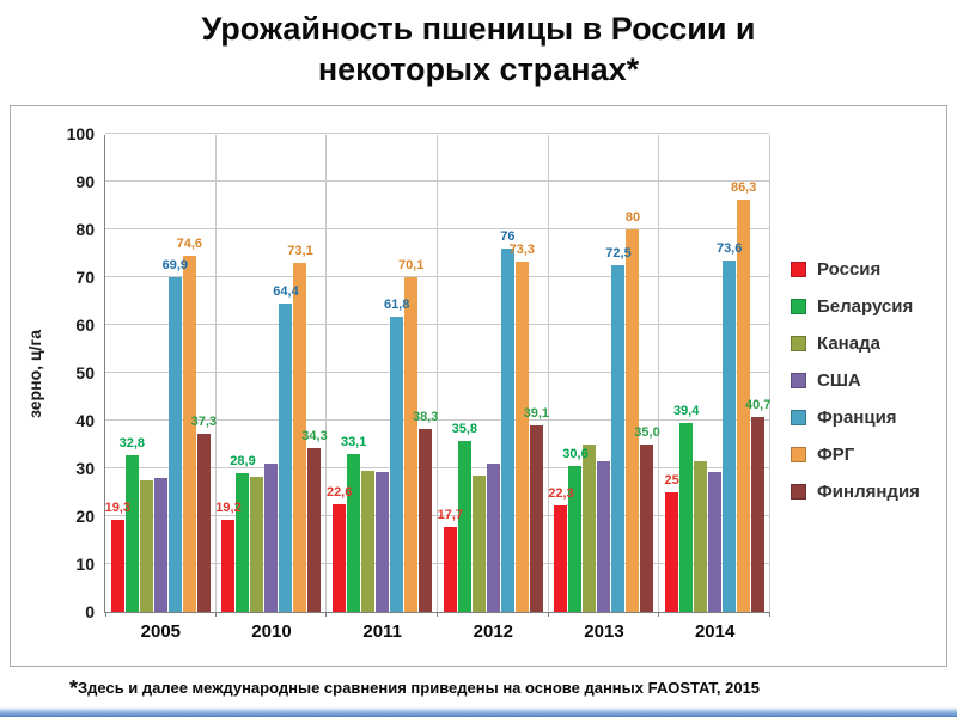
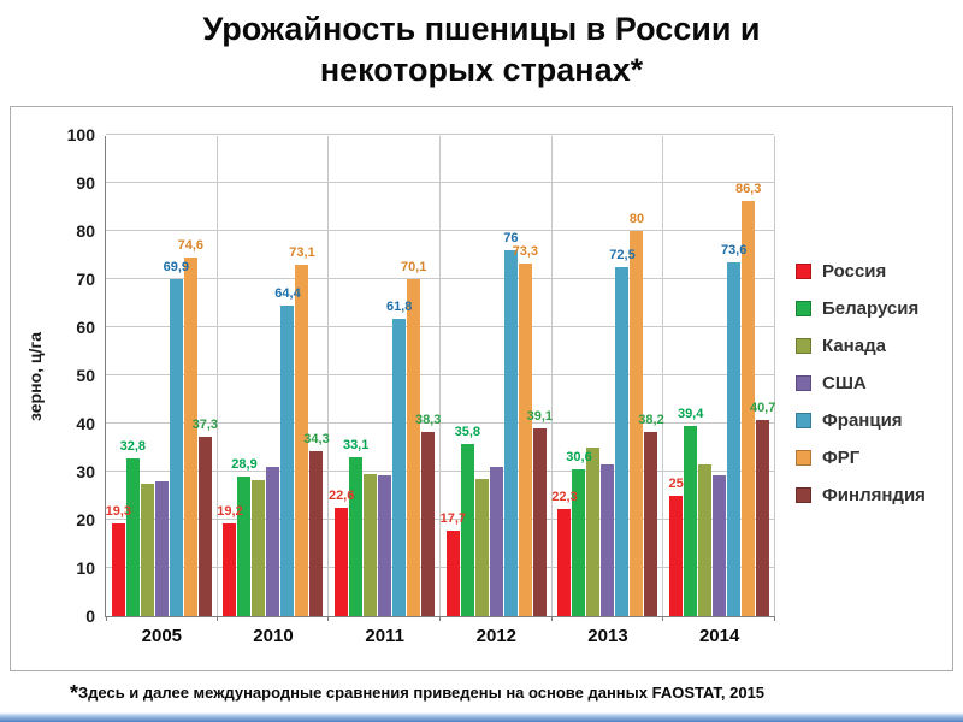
Финляндия/2013: 35,0 -> 38,2
